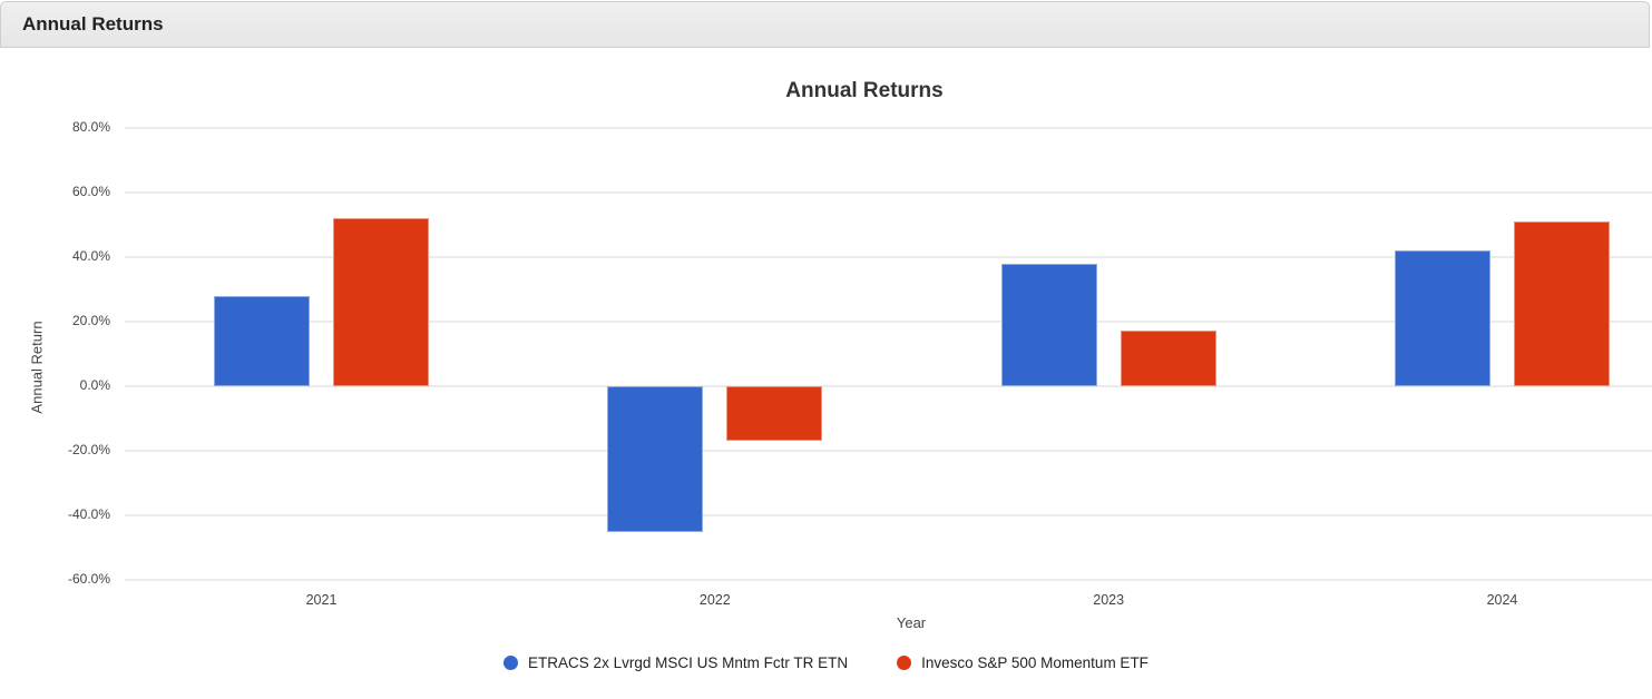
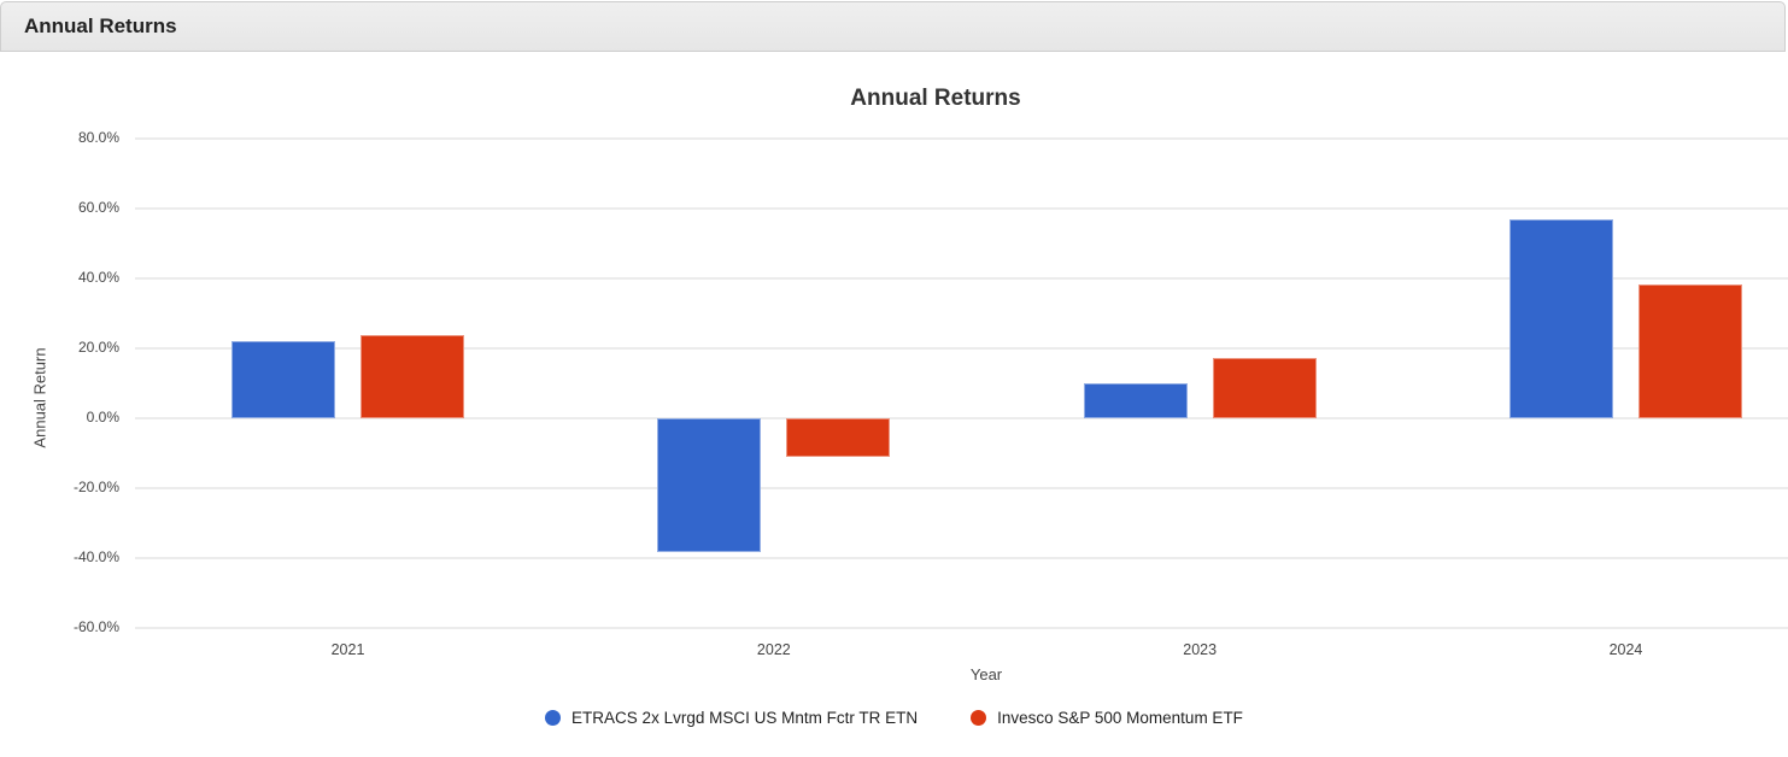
ETRACS 2x Lvrgd MSCI US Mntm Fctr TR ETN/2021: 28% -> 22%
Invesco S&P 500 Momentum ETF/2021: 52% -> 24%
ETRACS 2x Lvrgd MSCI US Mntm Fctr TR ETN/2022: -45% -> -38%
Invesco S&P 500 Momentum ETF/2022: -17% -> -11%
ETRACS 2x Lvrgd MSCI US Mntm Fctr TR ETN/2023: 38% -> 10%
ETRACS 2x Lvrgd MSCI US Mntm Fctr TR ETN/2024: 42% -> 57%
Invesco S&P 500 Momentum ETF/2024: 51% -> 38%
